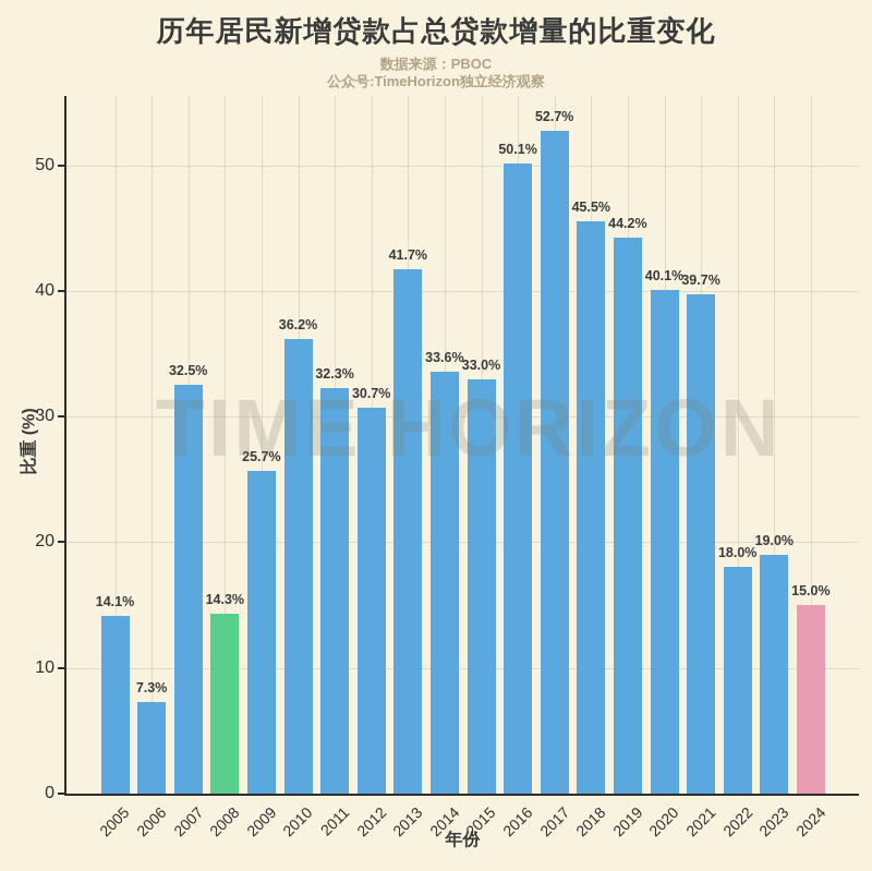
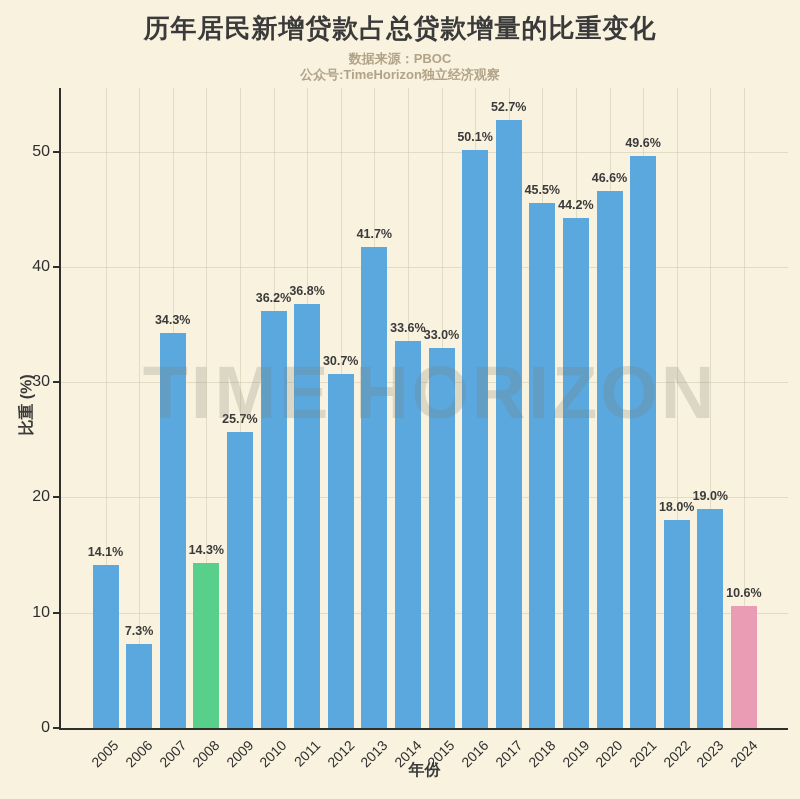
2007: 32.5% -> 34.3%
2011: 32.3% -> 36.8%
2020: 40.1% -> 46.6%
2021: 39.7% -> 49.6%
2024: 15.0% -> 10.6%
